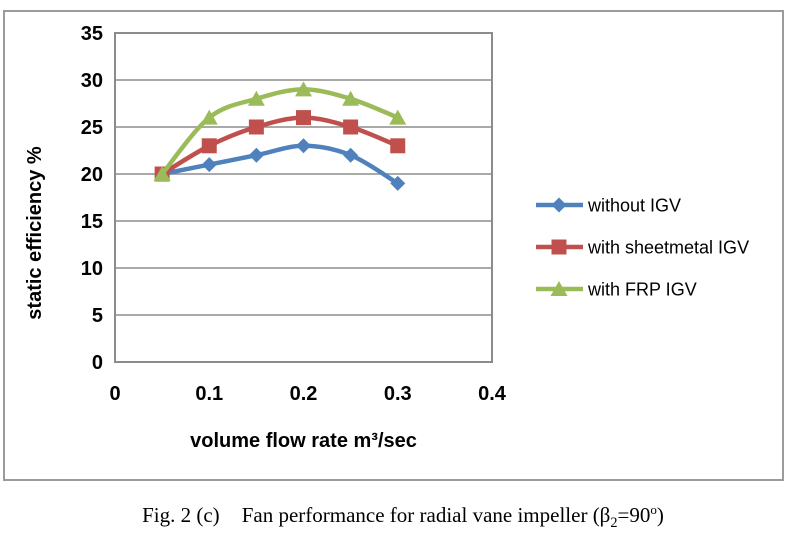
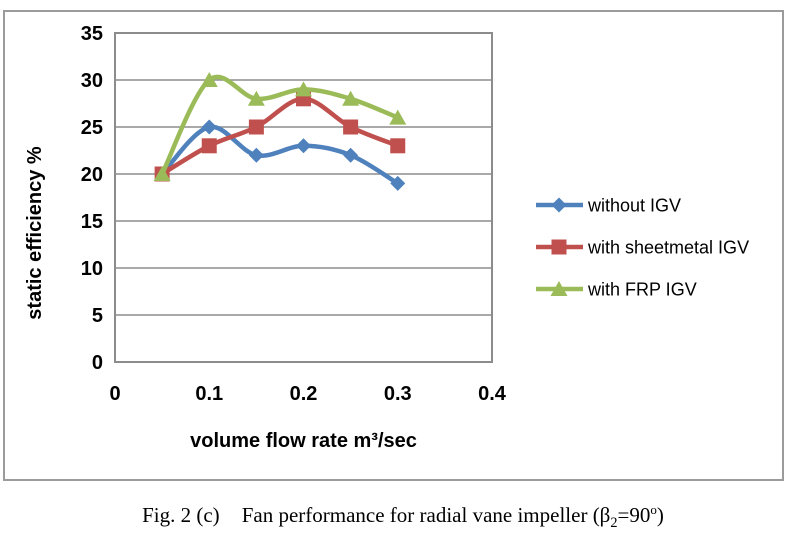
without IGV/0.1: 21 -> 25
with FRP IGV/0.1: 26 -> 30
with sheetmetal IGV/0.2: 26 -> 28
